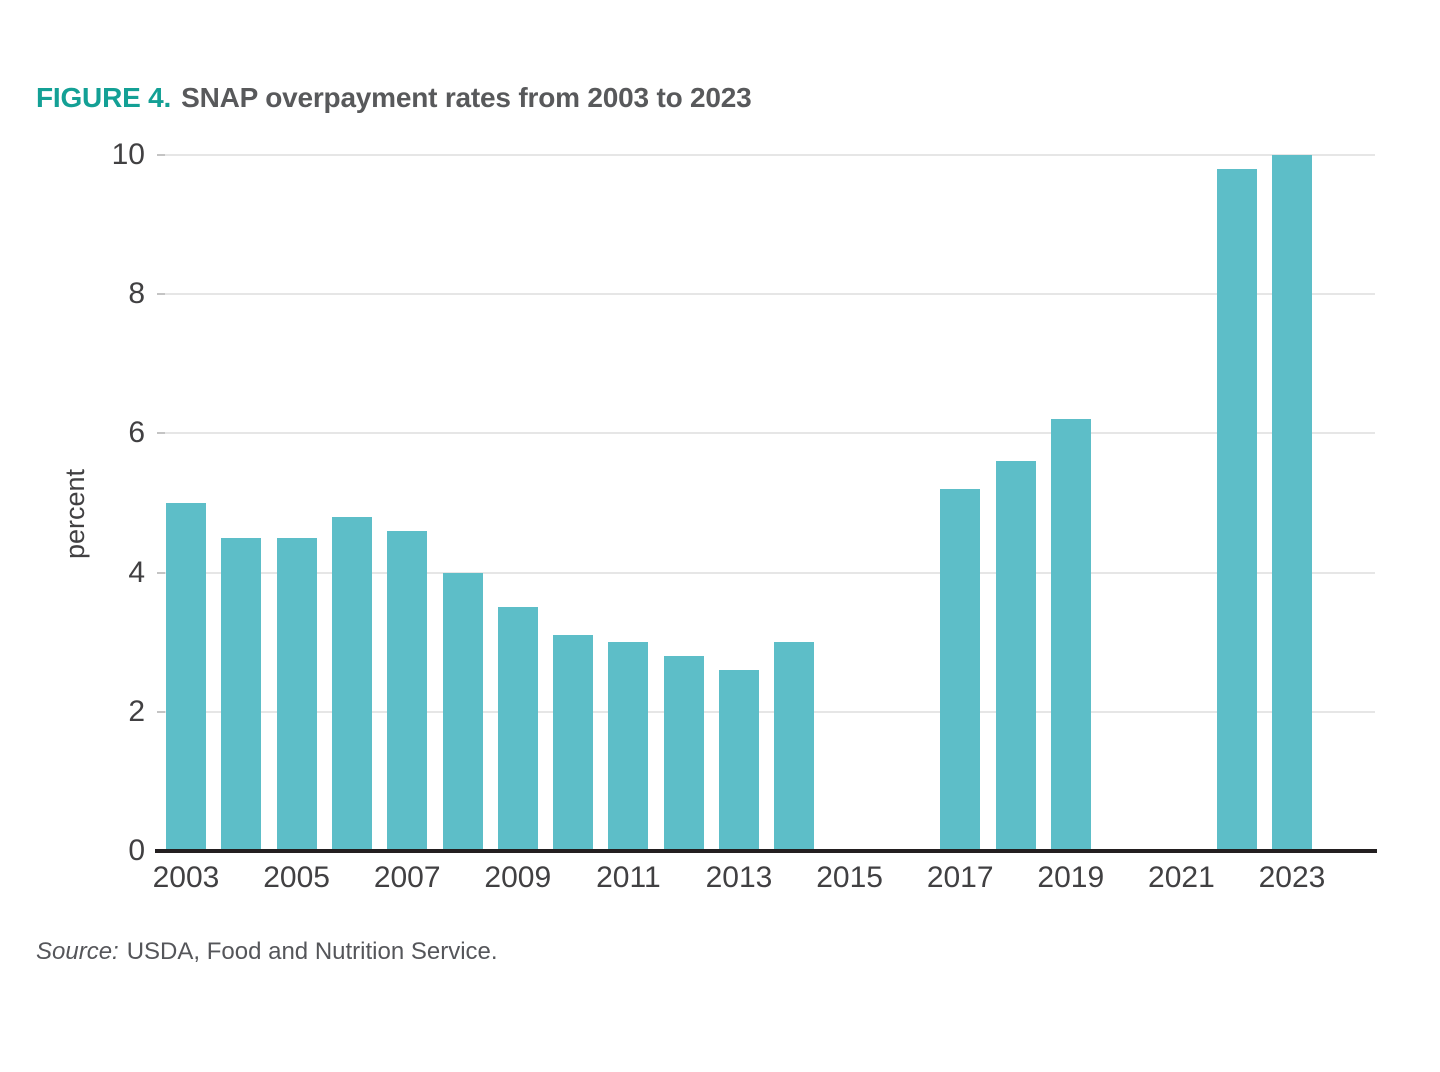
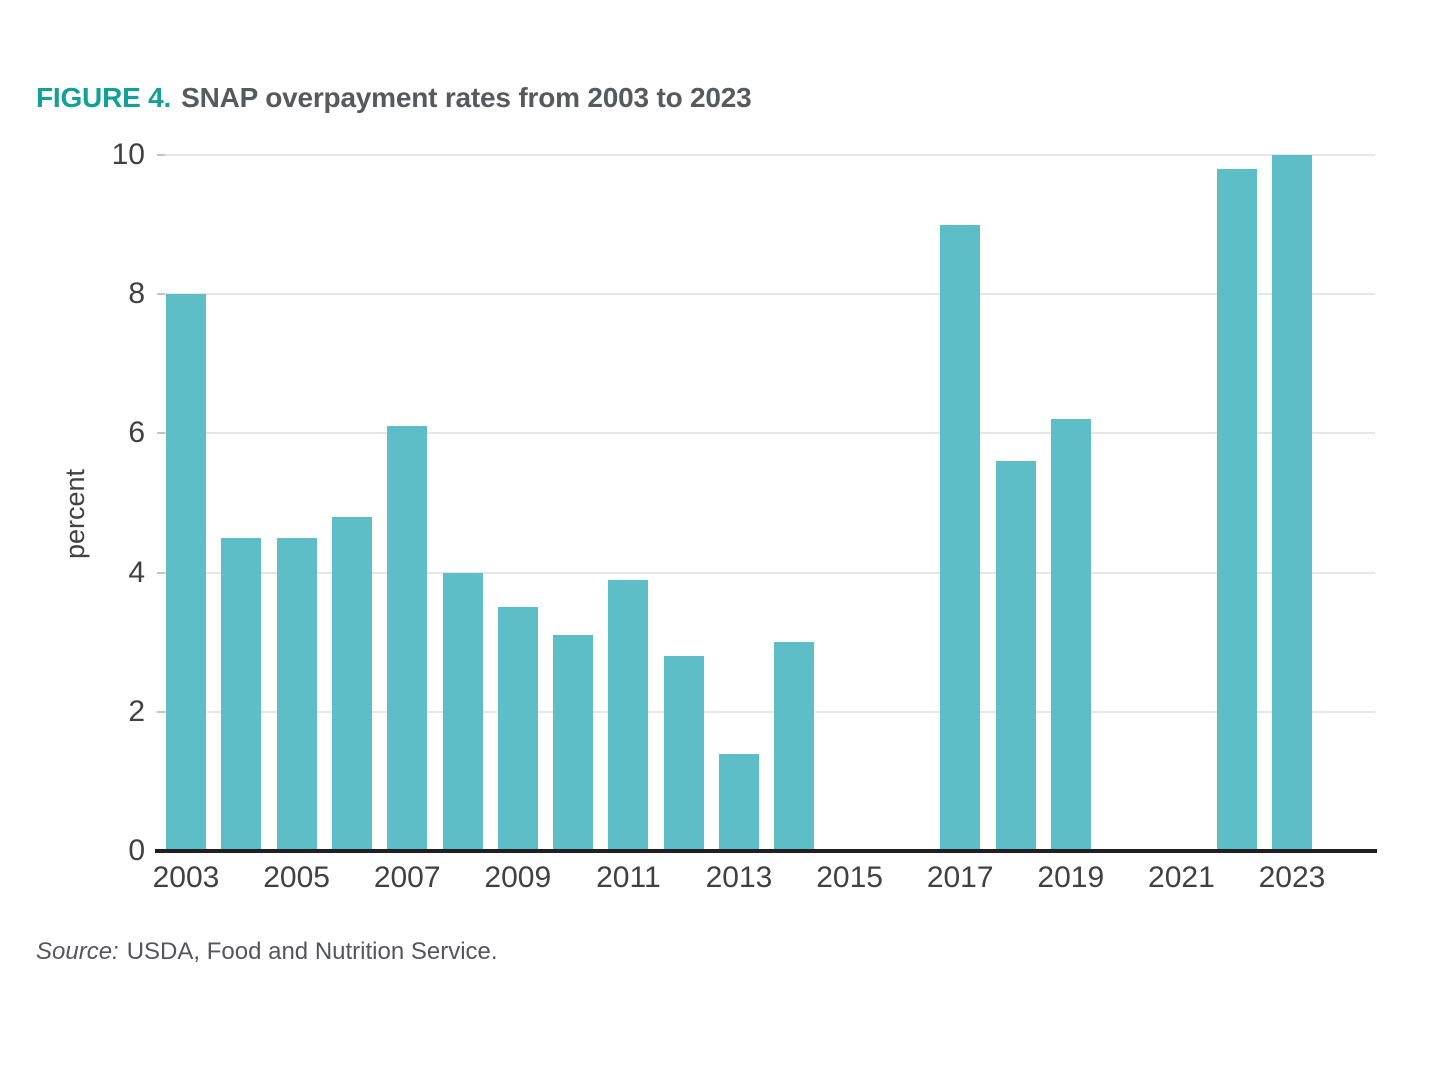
2003: 5.0 -> 8.0
2007: 4.6 -> 6.1
2011: 3.0 -> 3.9
2013: 2.6 -> 1.4
2017: 5.2 -> 9.0
